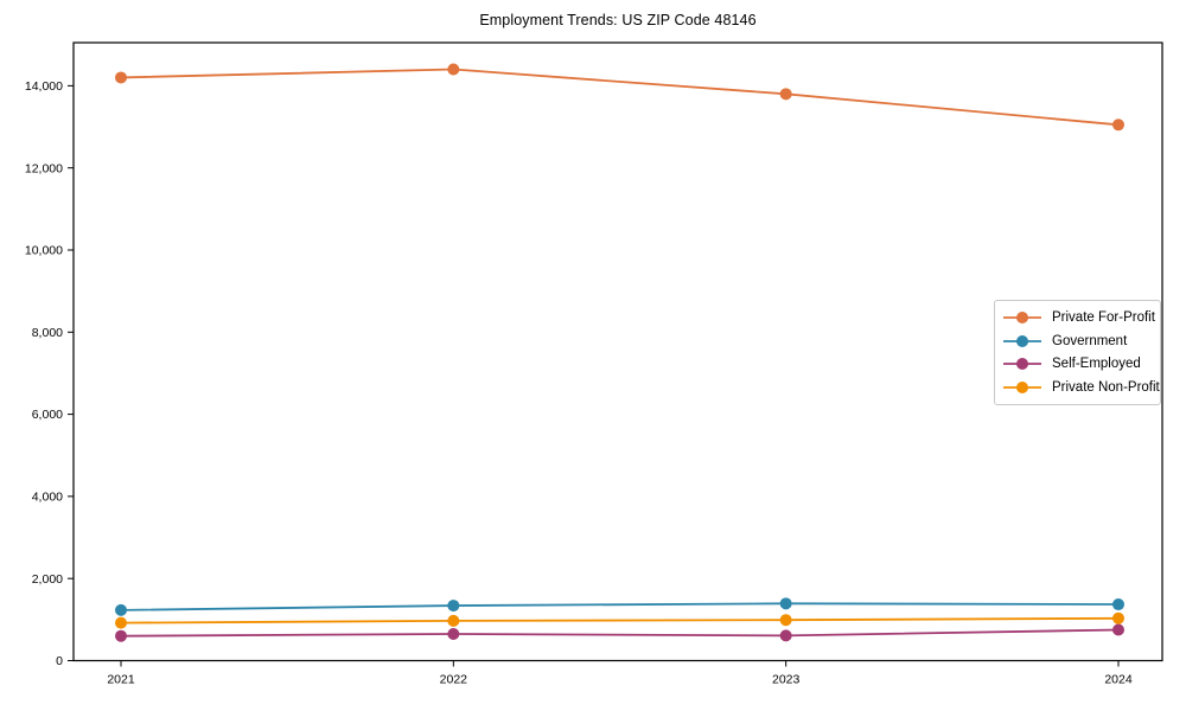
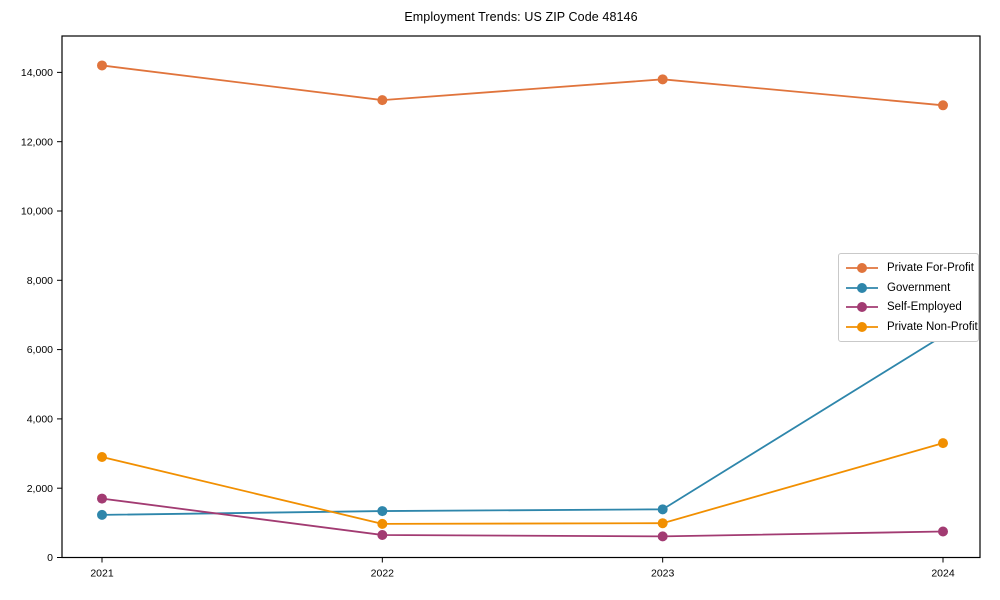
Self-Employed/2021: 600 -> 1700
Private Non-Profit/2021: 900 -> 2900
Private For-Profit/2022: 14400 -> 13200
Government/2024: 1400 -> 6400
Private Non-Profit/2024: 1000 -> 3300
